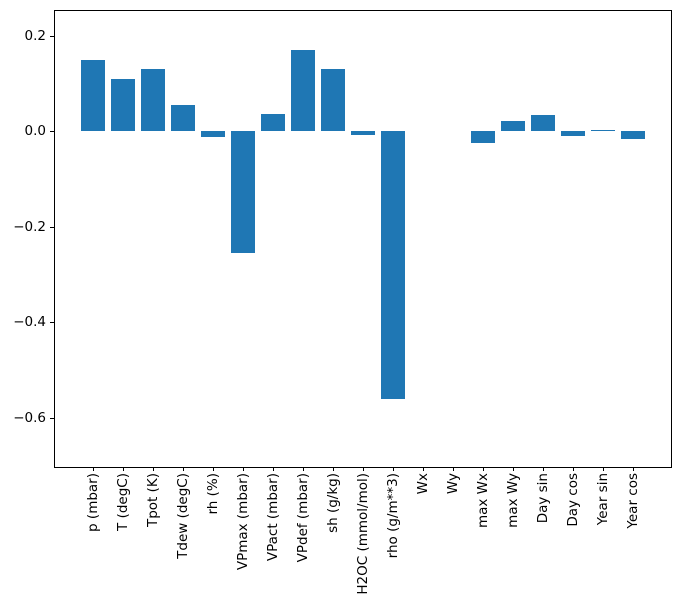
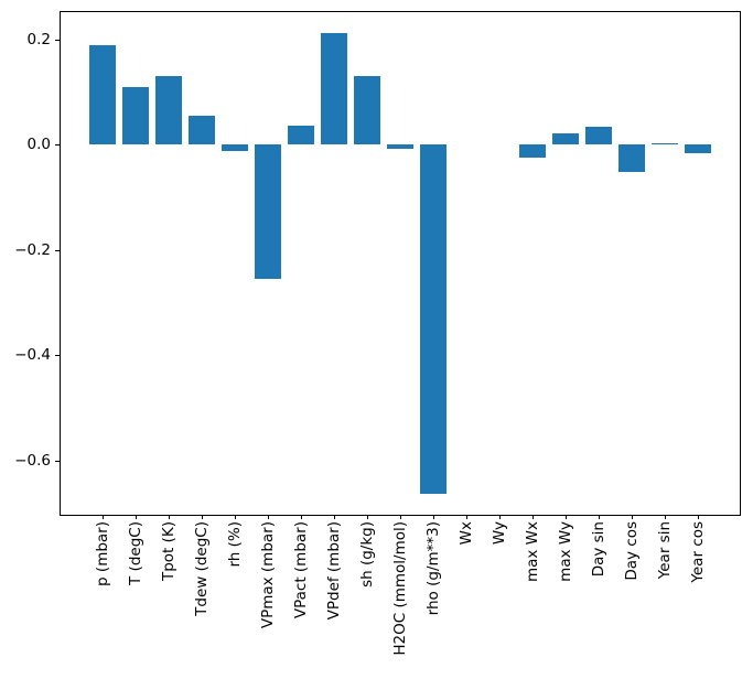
p (mbar): 0.15 -> 0.19
VPdef (mbar): 0.17 -> 0.21
rho (g/m**3): -0.56 -> -0.66
Day cos: -0.01 -> -0.05
